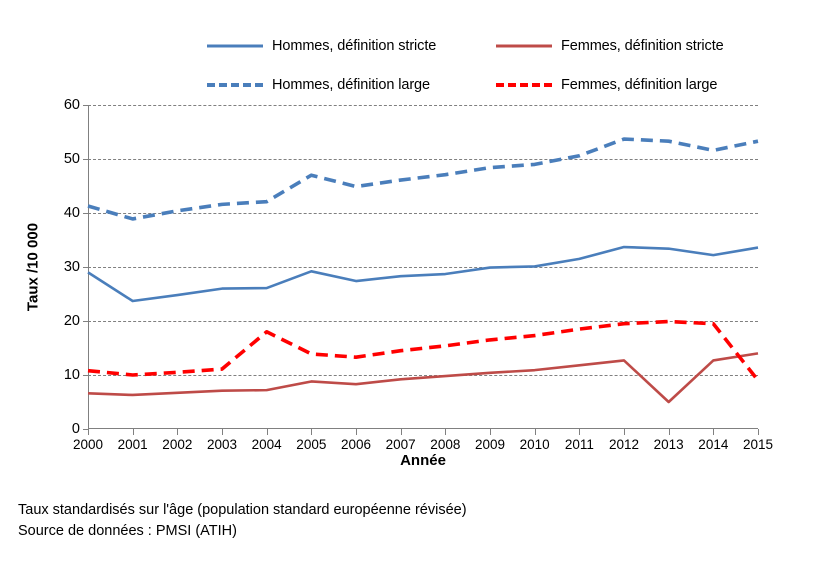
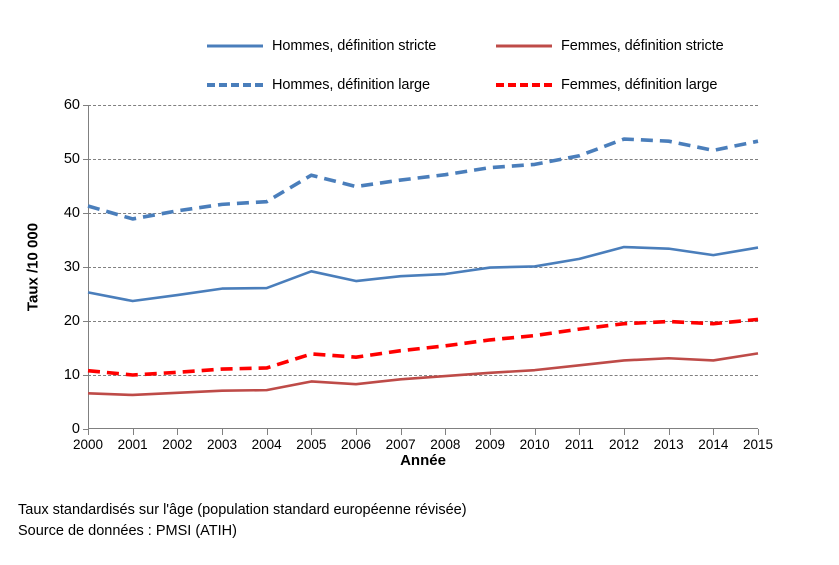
Hommes, définition stricte/2000: 29 -> 25
Femmes, définition large/2004: 18 -> 11
Femmes, définition stricte/2013: 5 -> 13
Femmes, définition large/2015: 9 -> 20
